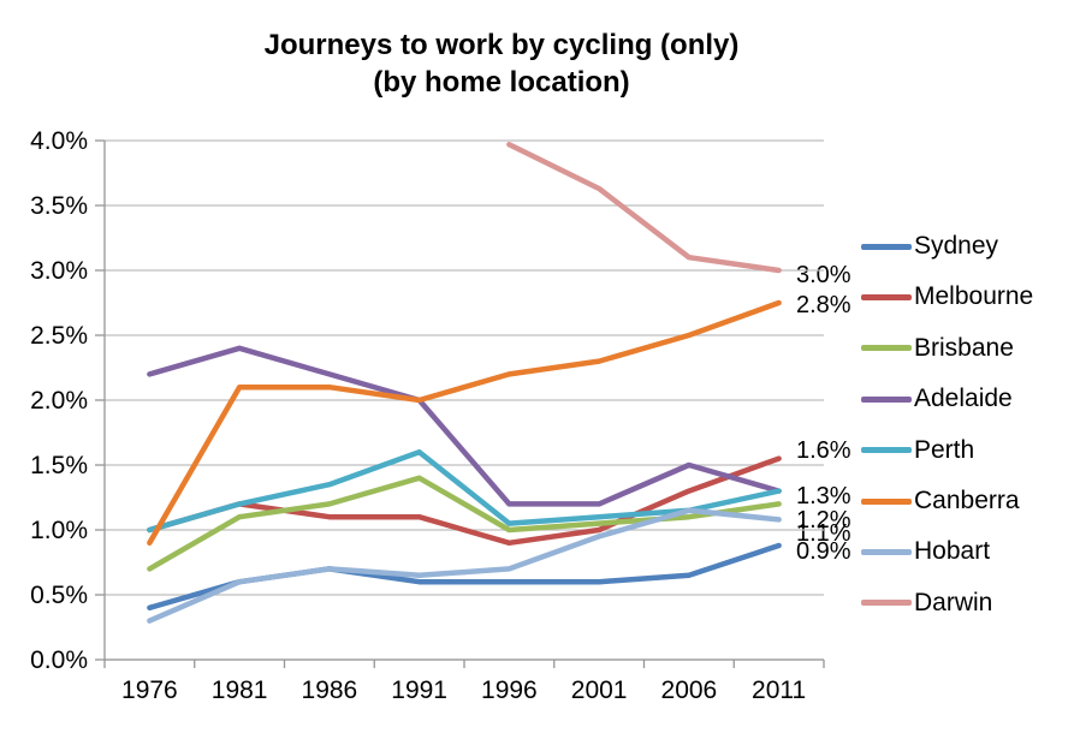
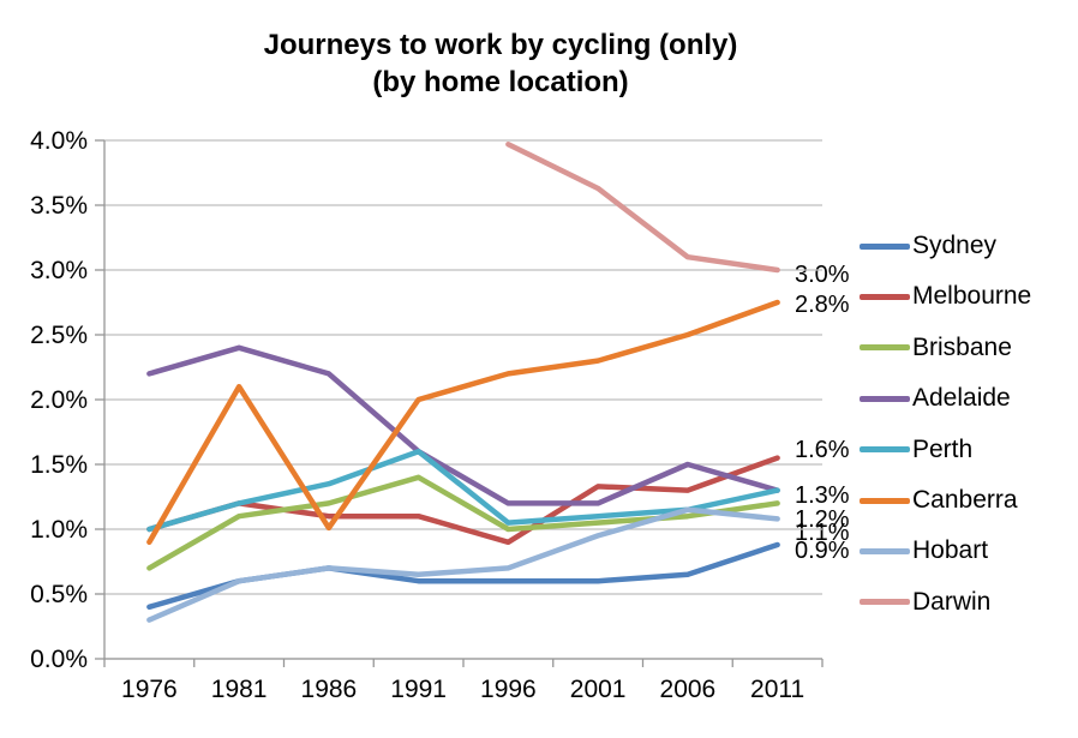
Canberra/1986: 2.10% -> 1.01%
Adelaide/1991: 2.0% -> 1.6%
Melbourne/2001: 1.00% -> 1.33%
